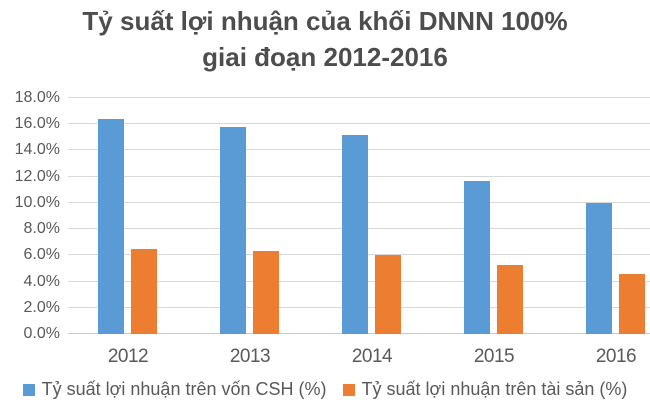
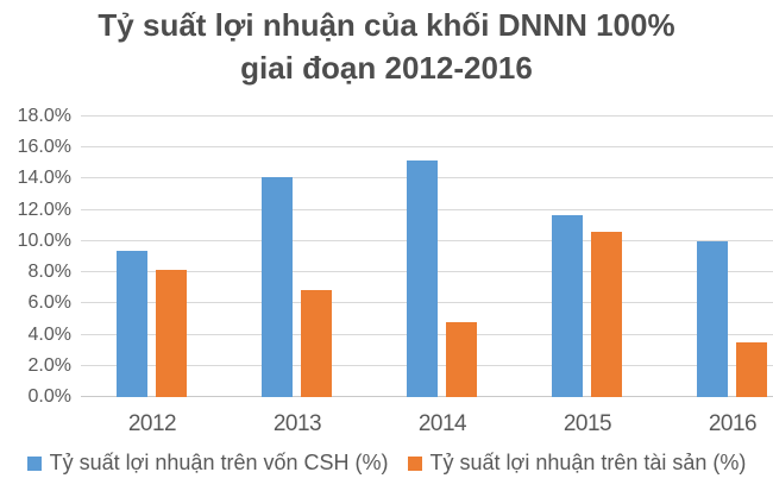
Tỷ suất lợi nhuận trên vốn CSH (%)/2012: 16.4% -> 9.4%
Tỷ suất lợi nhuận trên tài sản (%)/2012: 6.5% -> 8.2%
Tỷ suất lợi nhuận trên vốn CSH (%)/2013: 15.8% -> 14.1%
Tỷ suất lợi nhuận trên tài sản (%)/2013: 6.3% -> 6.9%
Tỷ suất lợi nhuận trên tài sản (%)/2014: 6.0% -> 4.8%
Tỷ suất lợi nhuận trên tài sản (%)/2015: 5.3% -> 10.6%
Tỷ suất lợi nhuận trên tài sản (%)/2016: 4.6% -> 3.5%
